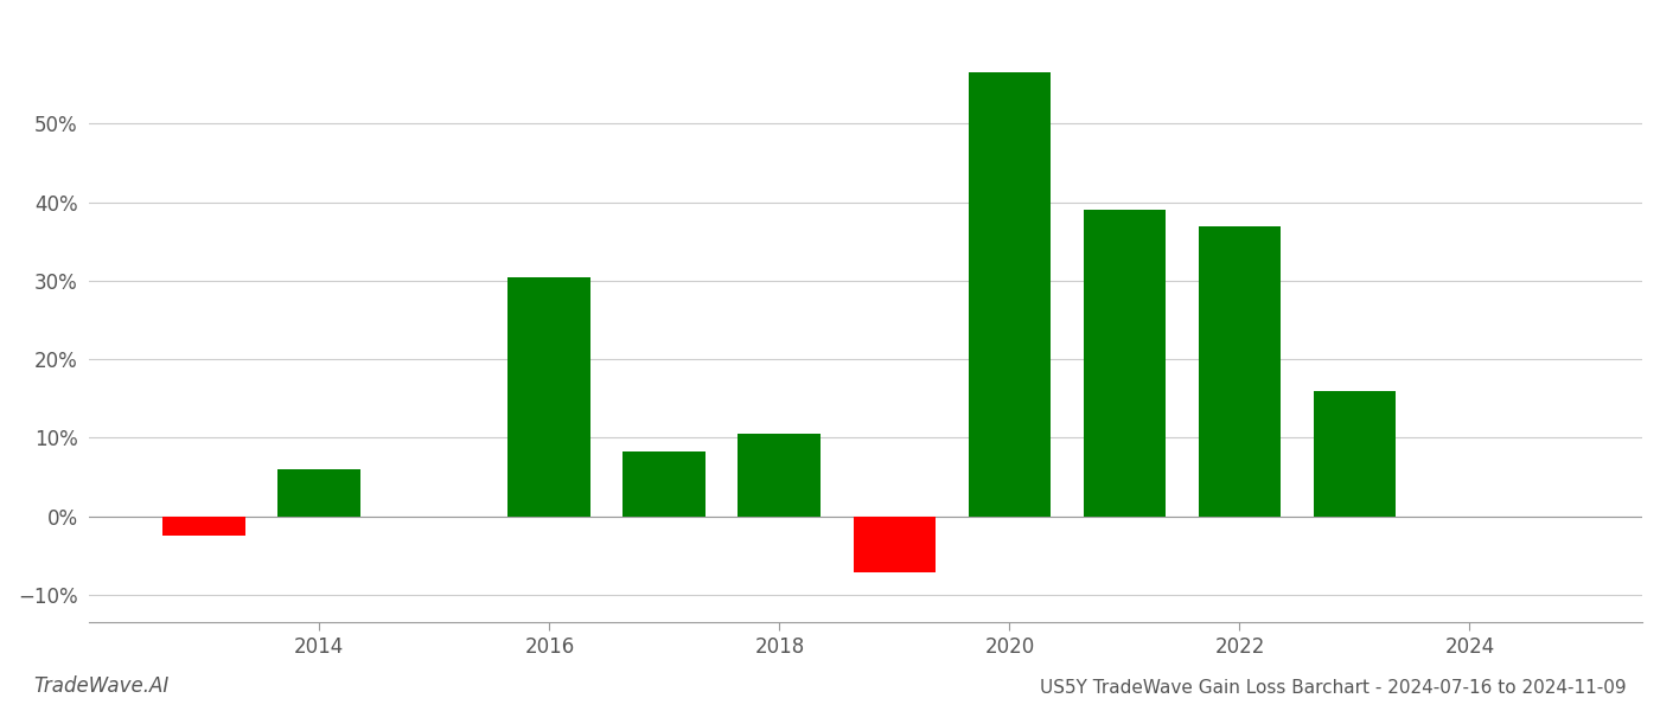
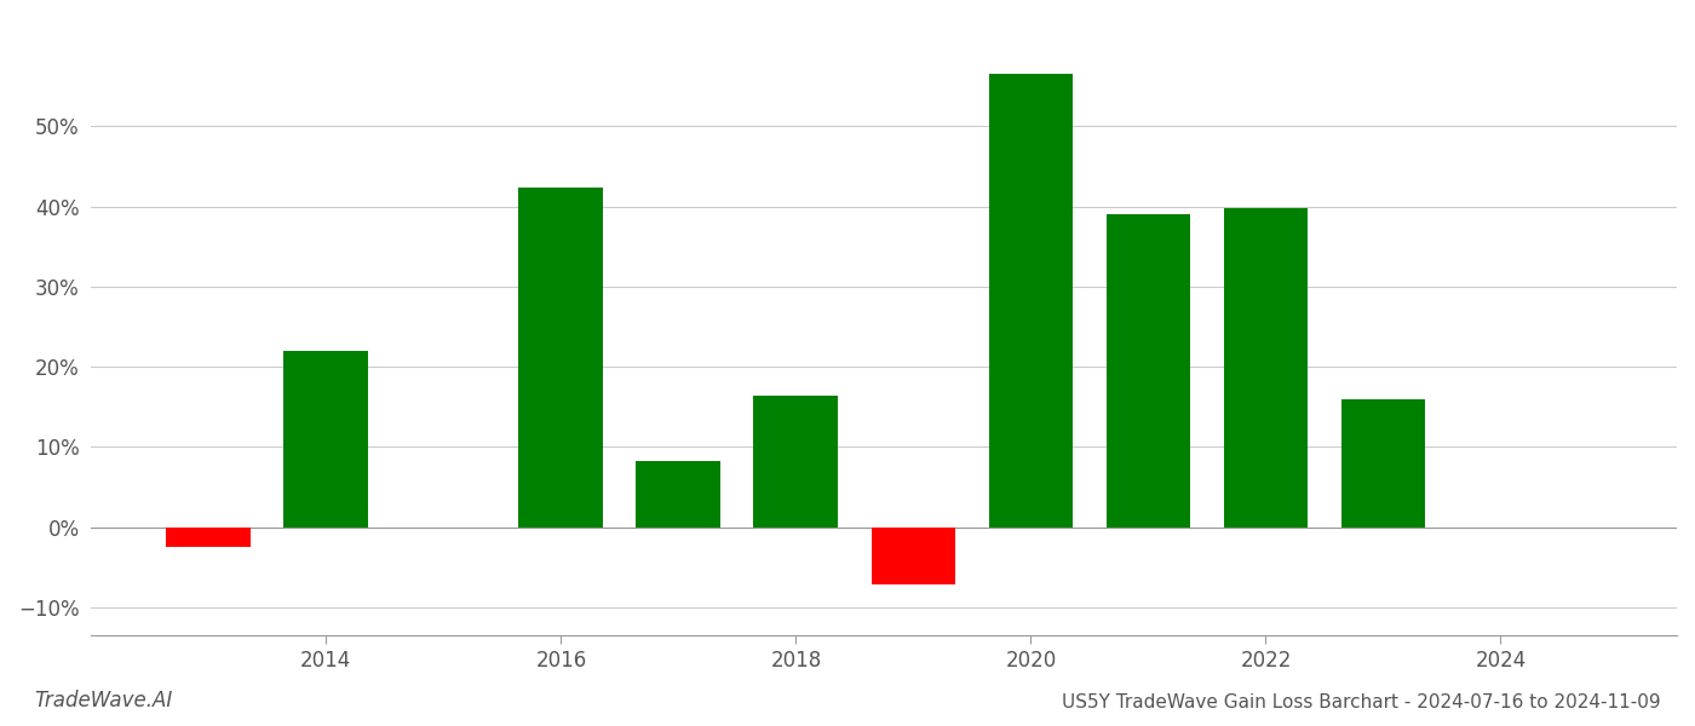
2014: 6.0% -> 22.0%
2016: 30.5% -> 42.4%
2018: 10.5% -> 16.4%
2022: 37.0% -> 39.8%
